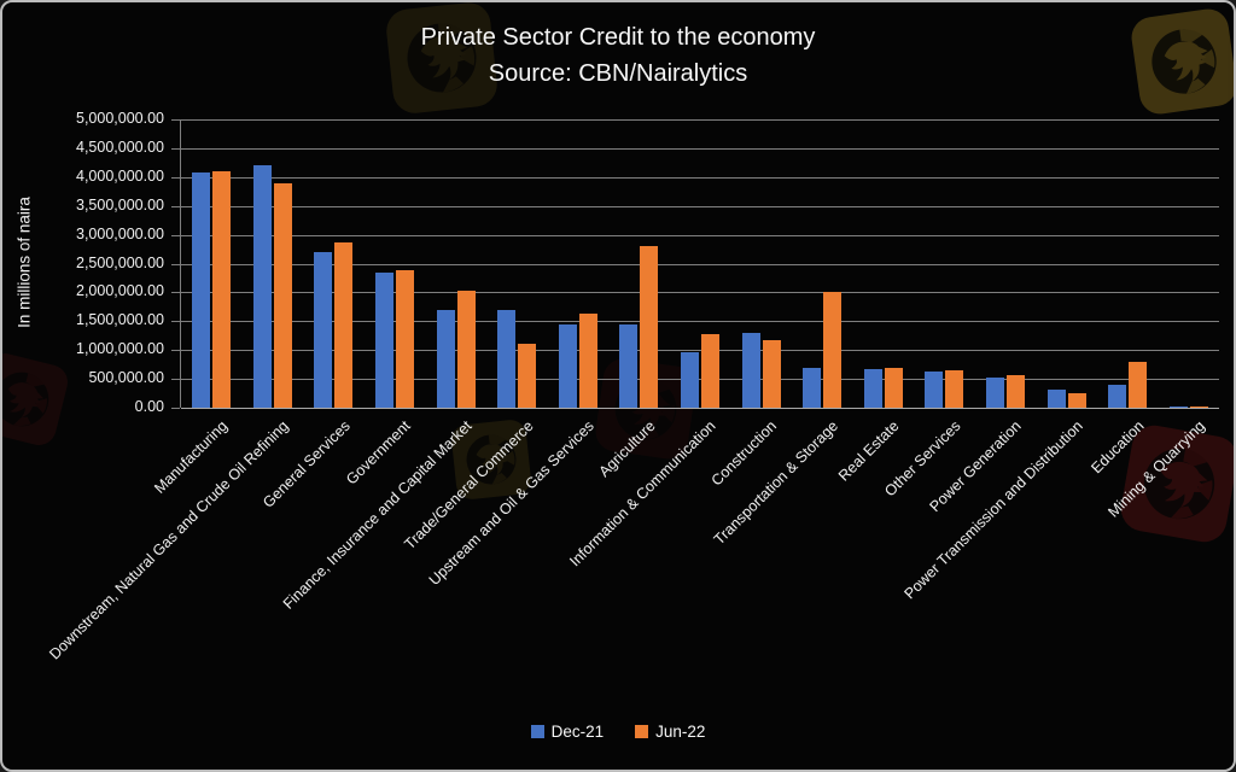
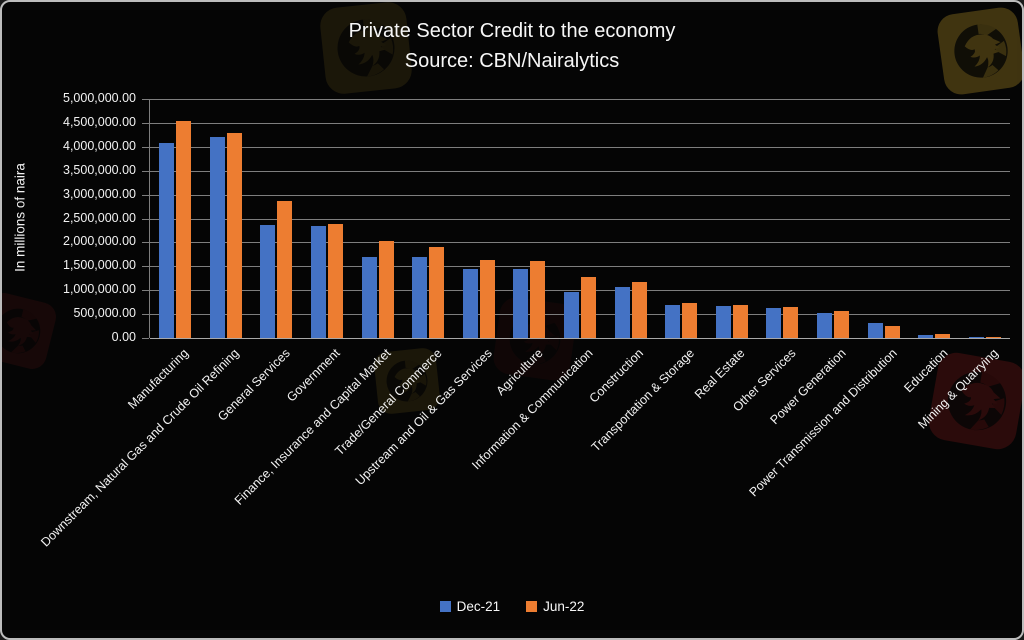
Jun-22/Manufacturing: 4100000 -> 4500000
Jun-22/Downstream, Natural Gas and Crude Oil Refining: 3900000 -> 4300000
Dec-21/General Services: 2700000 -> 2400000
Jun-22/Trade/General Commerce: 1100000 -> 1900000
Jun-22/Agriculture: 2800000 -> 1600000
Dec-21/Construction: 1300000 -> 1100000
Jun-22/Transportation & Storage: 2000000 -> 700000
Dec-21/Education: 400000 -> 100000
Jun-22/Education: 800000 -> 100000
